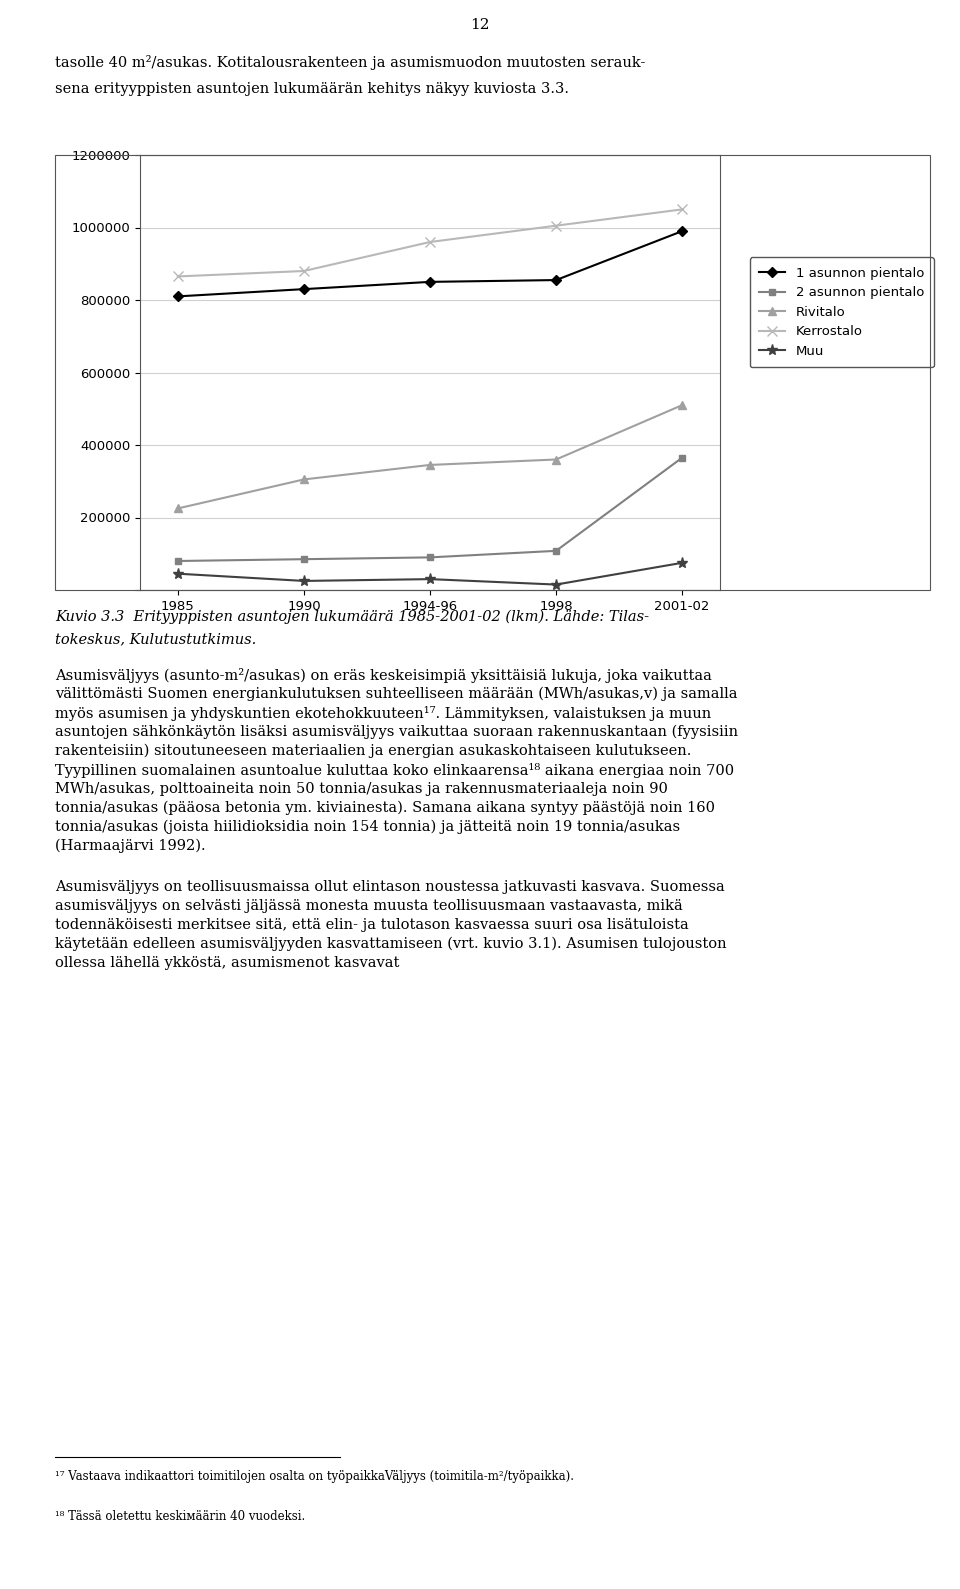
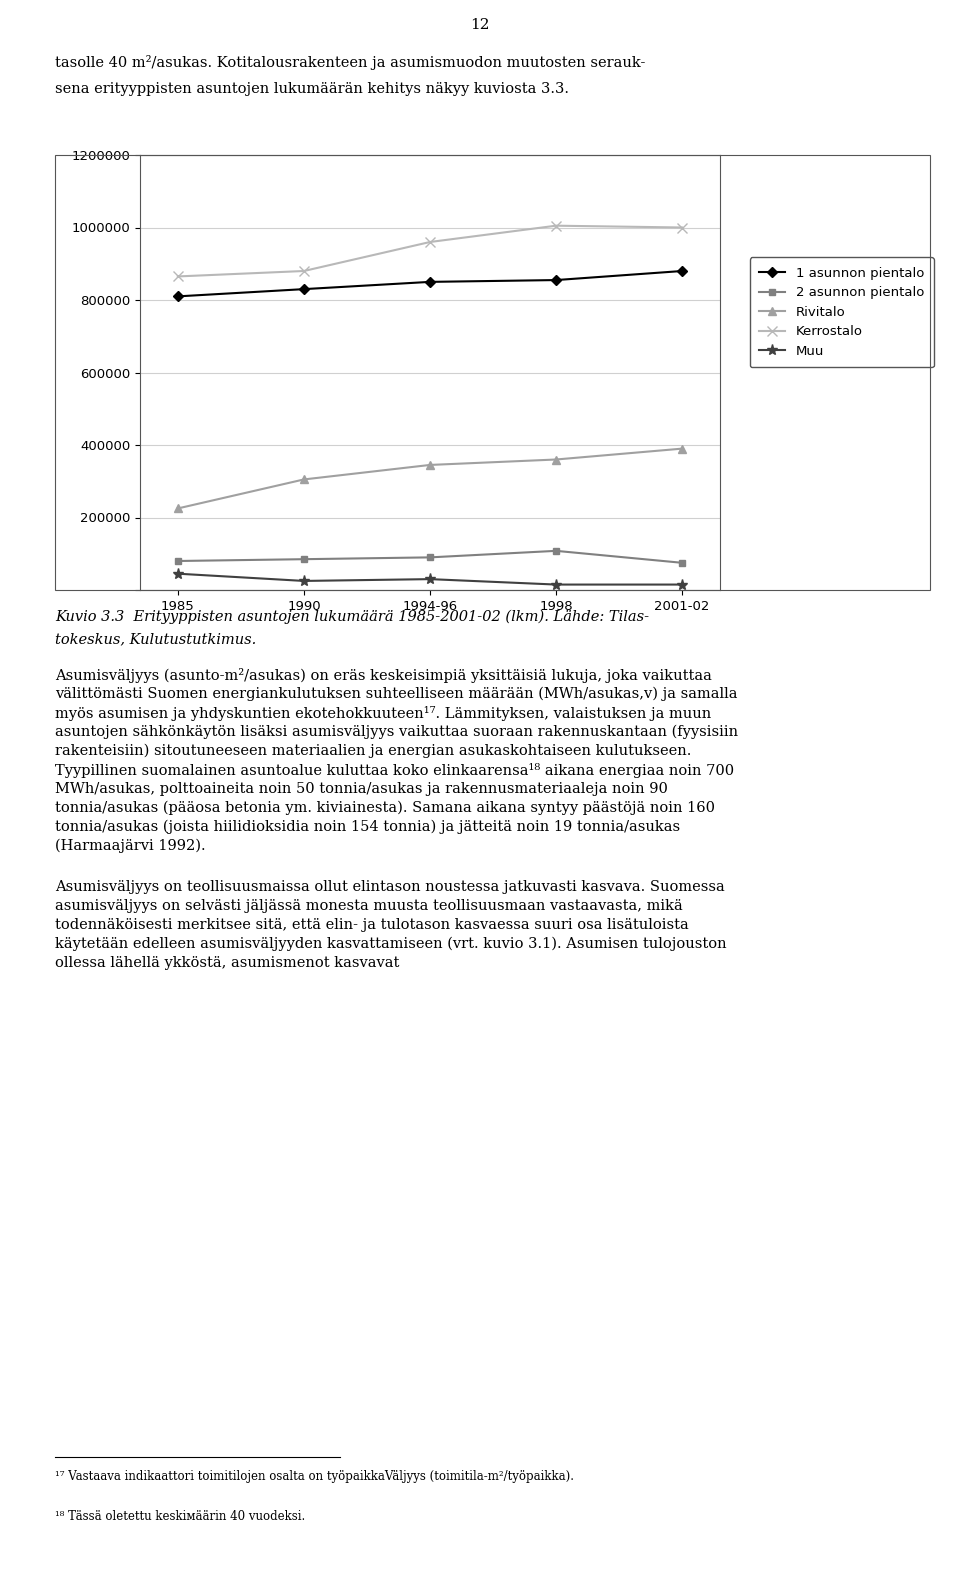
1 asunnon pientalo/2001-02: 990000 -> 880000
2 asunnon pientalo/2001-02: 365000 -> 75000
Rivitalo/2001-02: 510000 -> 390000
Kerrostalo/2001-02: 1050000 -> 1000000
Muu/2001-02: 75000 -> 15000
